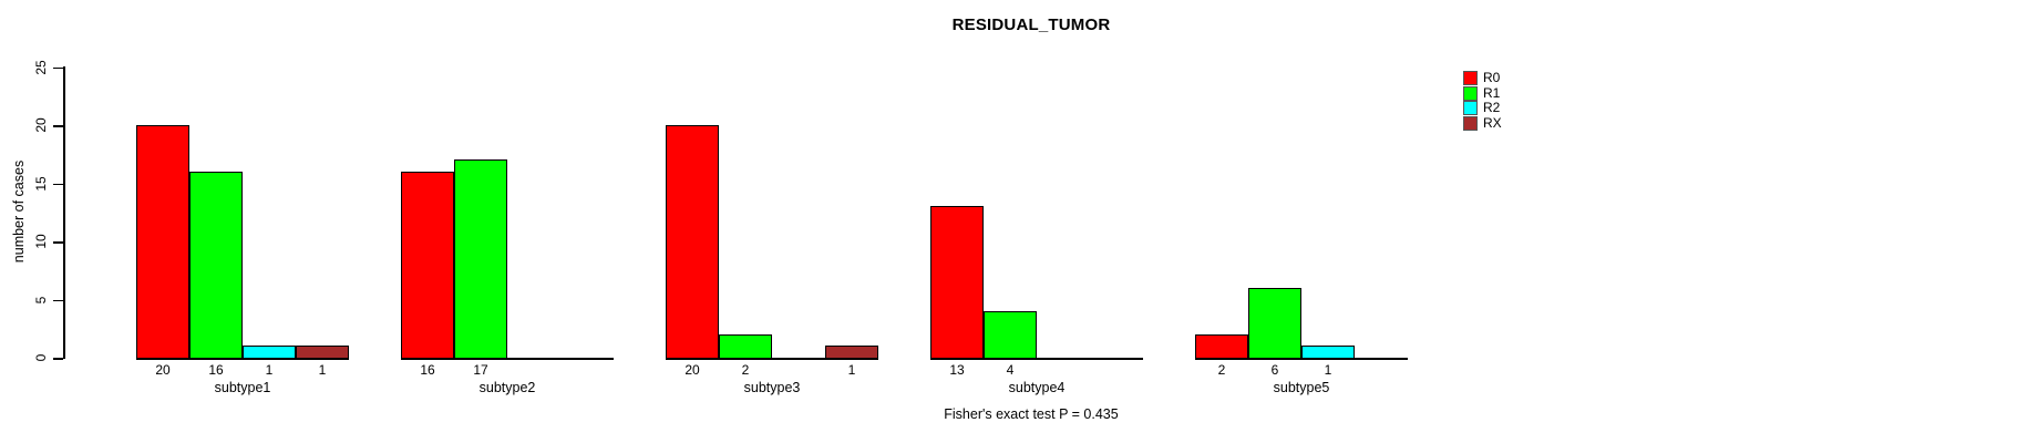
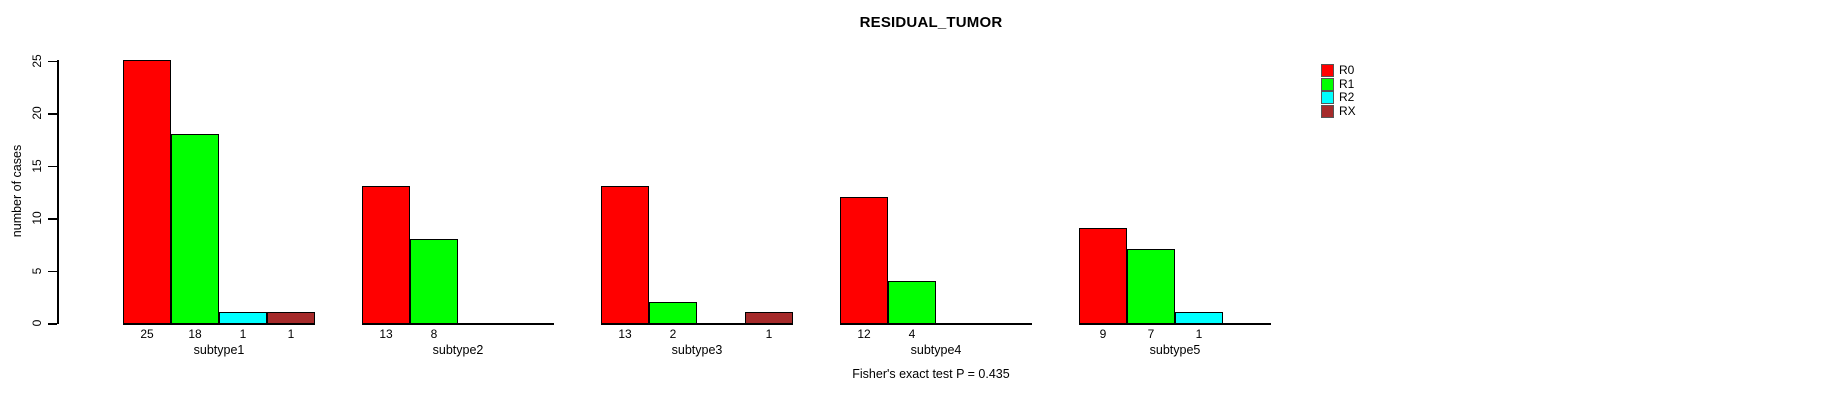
R0/subtype1: 20 -> 25
R1/subtype1: 16 -> 18
R0/subtype2: 16 -> 13
R1/subtype2: 17 -> 8
R0/subtype3: 20 -> 13
R0/subtype4: 13 -> 12
R0/subtype5: 2 -> 9
R1/subtype5: 6 -> 7
